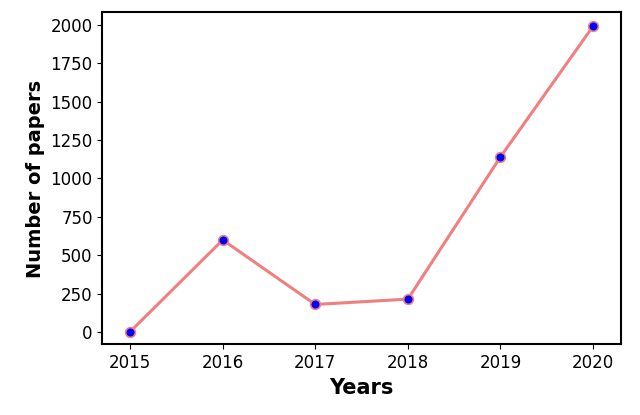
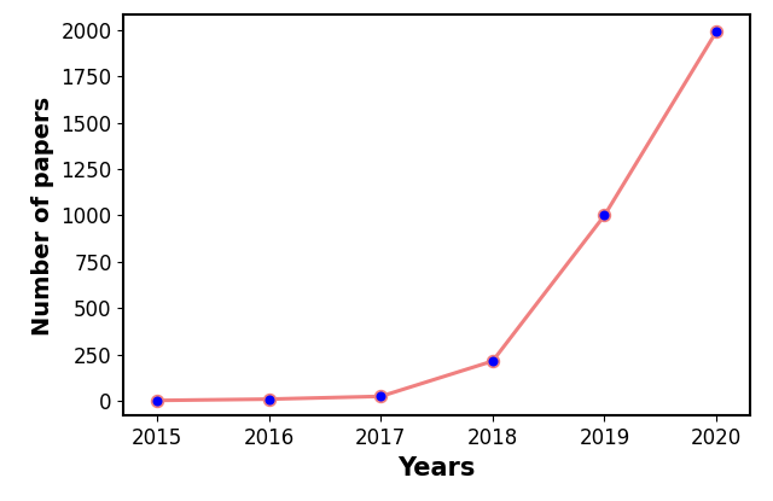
2016: 600 -> 10
2017: 180 -> 20
2019: 1140 -> 1000
